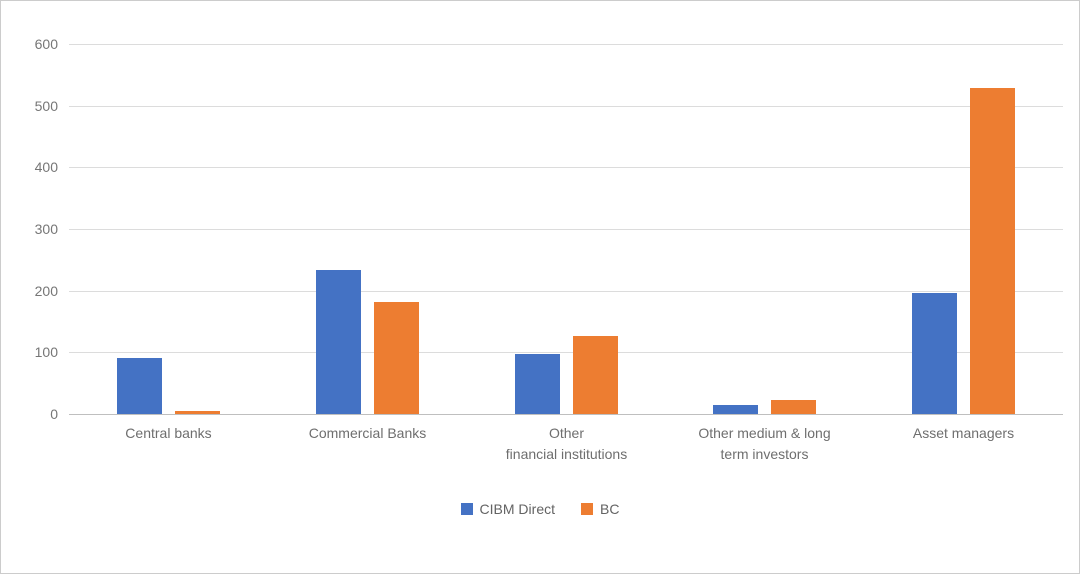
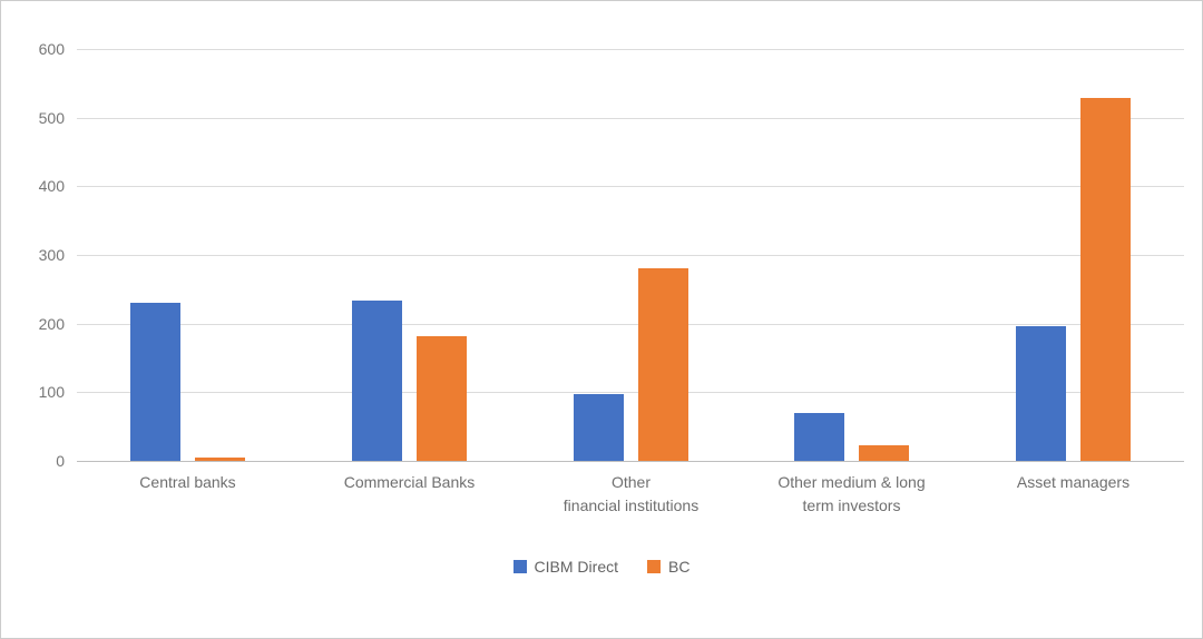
CIBM Direct/Central banks: 90 -> 230
BC/Other financial institutions: 130 -> 280
CIBM Direct/Other medium & long term investors: 10 -> 70
